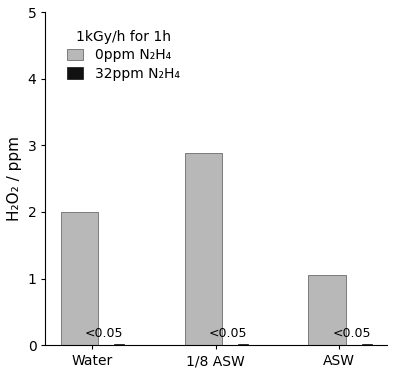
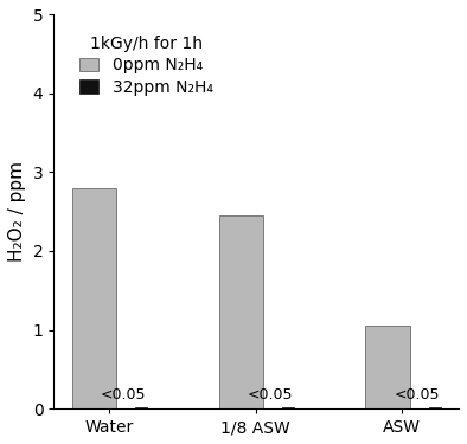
0ppm N₂H₄/Water: 2.00 -> 2.80
0ppm N₂H₄/1/8 ASW: 2.88 -> 2.45
